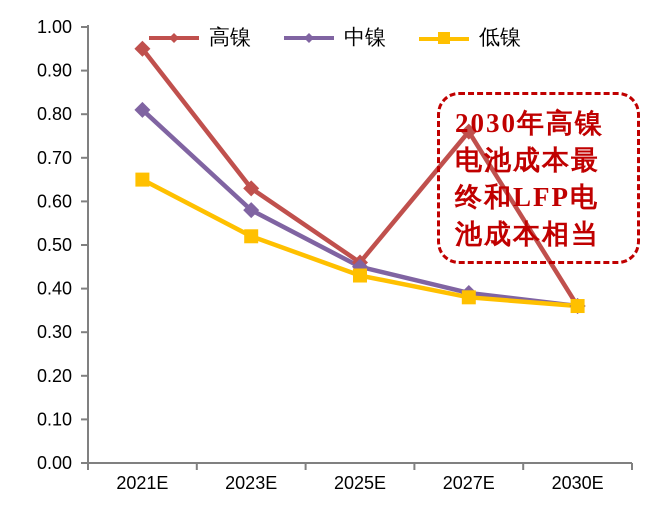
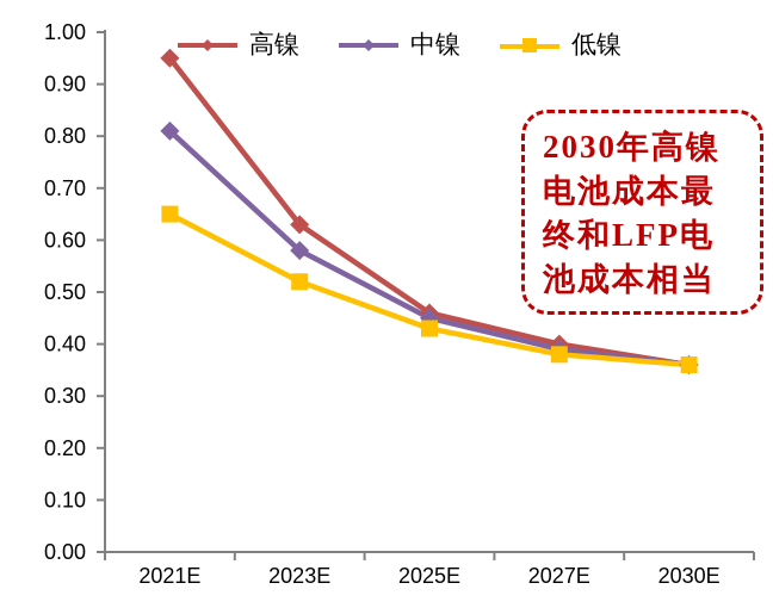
高镍/2027E: 0.76 -> 0.40
